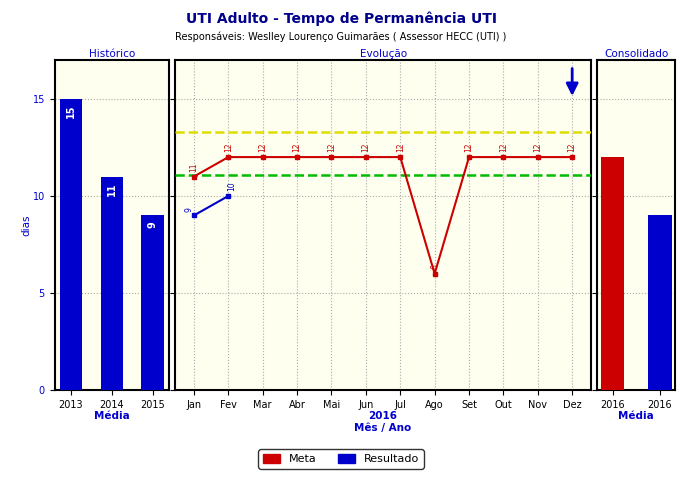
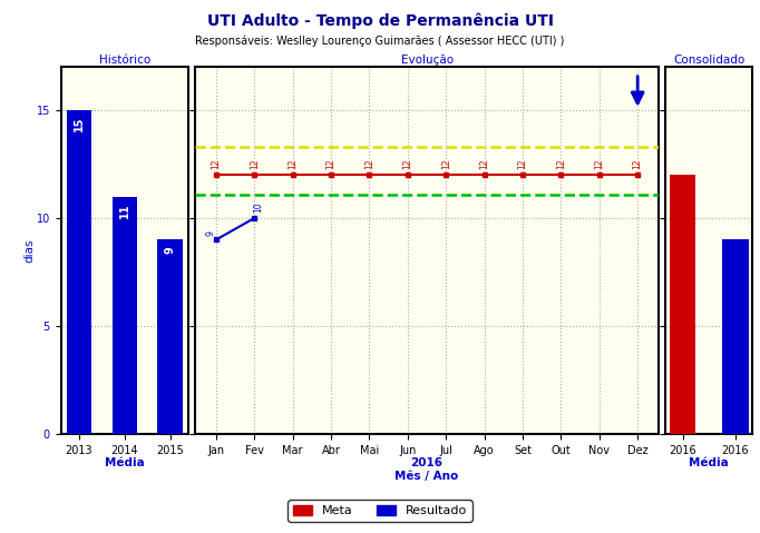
Evolução/Jan: 11 -> 12
Evolução/Ago: 6 -> 12
